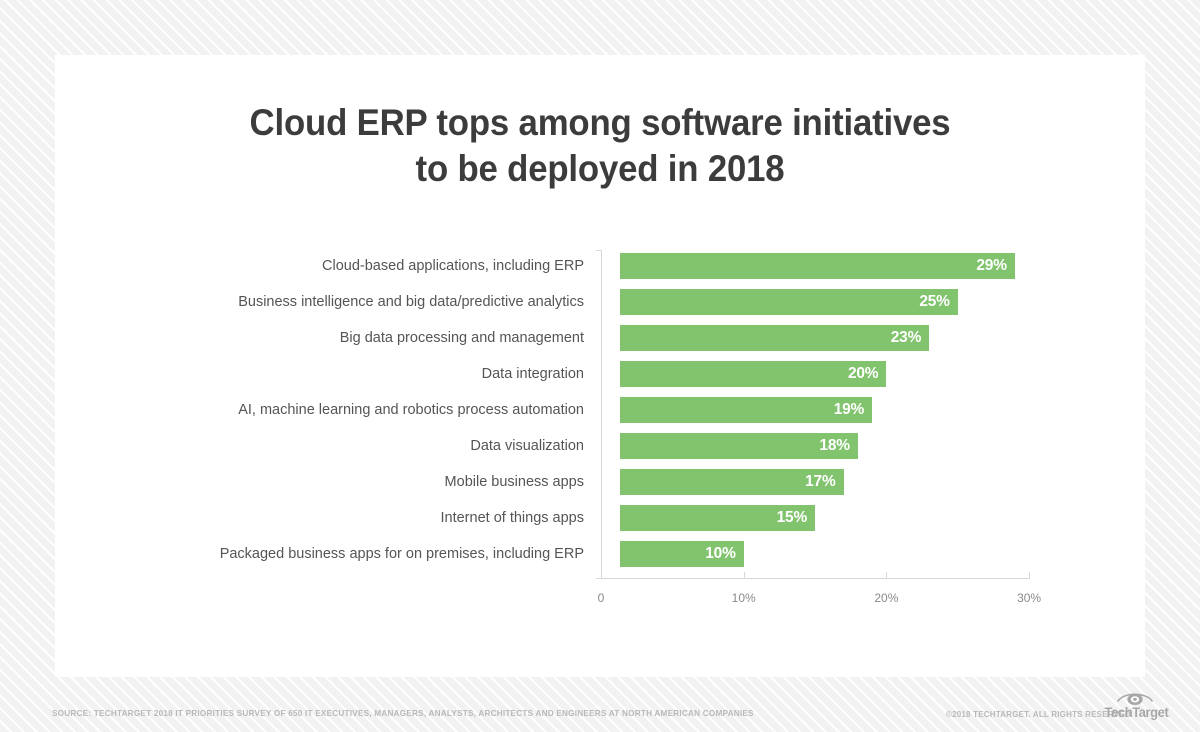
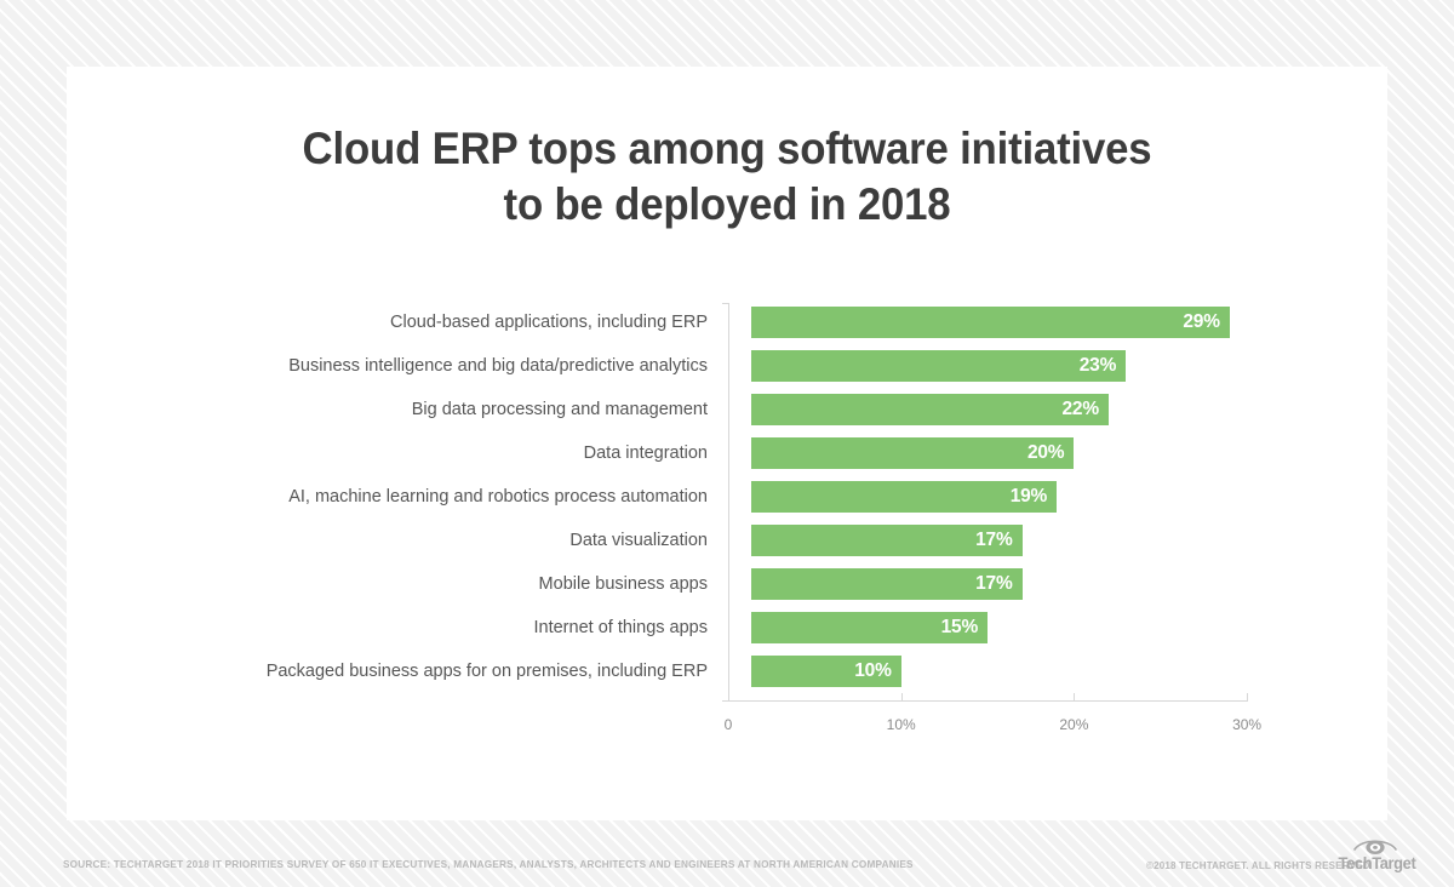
Business intelligence and big data/predictive analytics: 25% -> 23%
Big data processing and management: 23% -> 22%
Data visualization: 18% -> 17%
